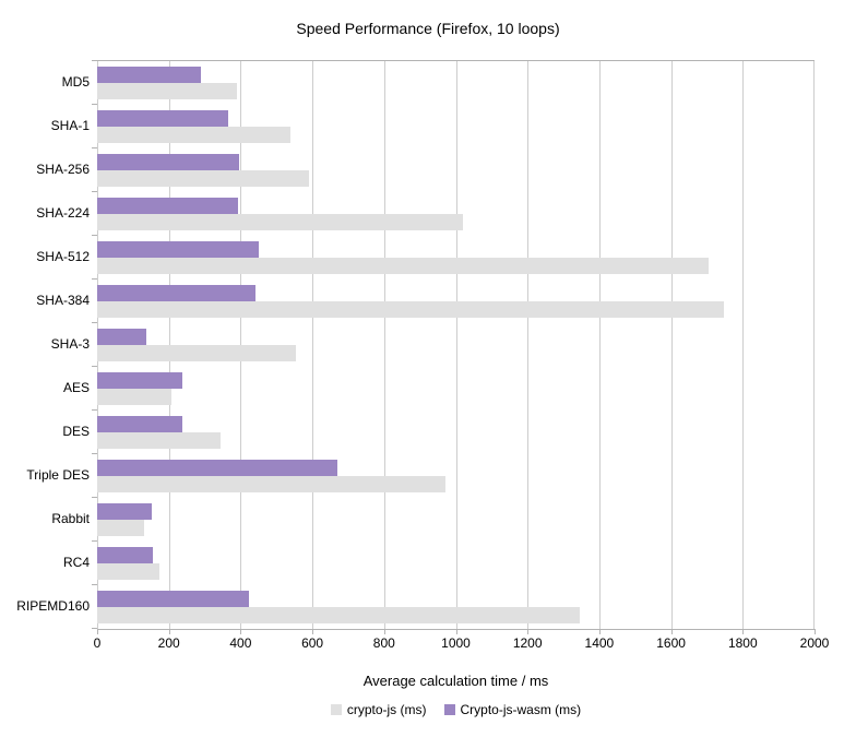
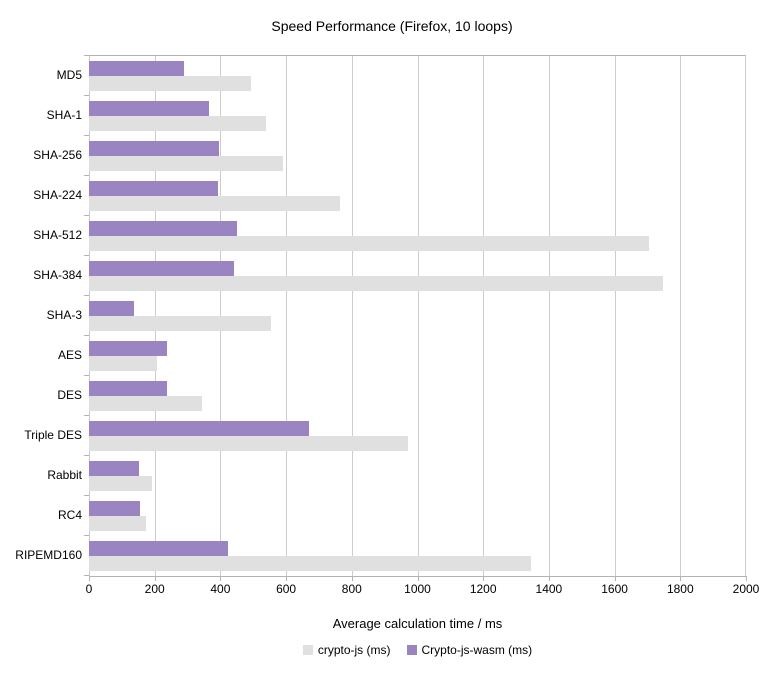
crypto-js (ms)/MD5: 390 -> 490
crypto-js (ms)/SHA-224: 1020 -> 760
crypto-js (ms)/Rabbit: 130 -> 190
